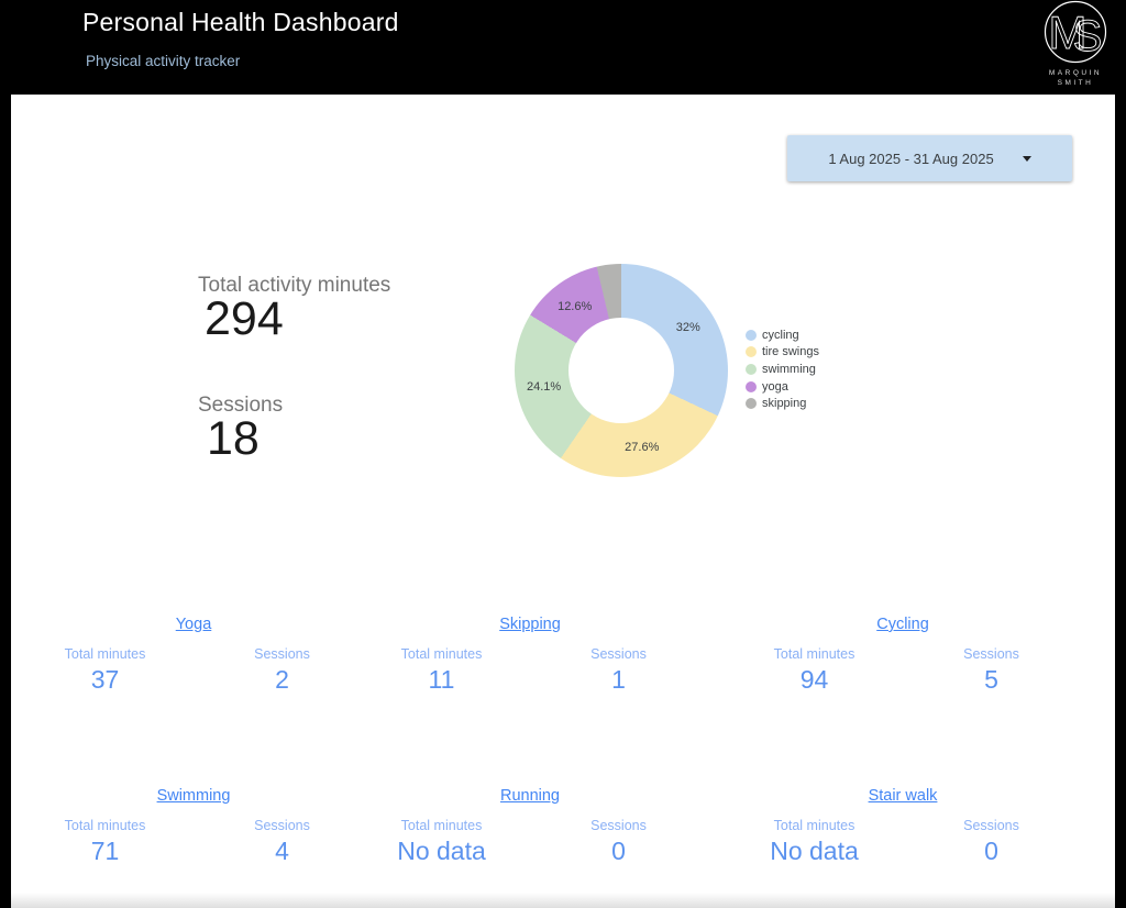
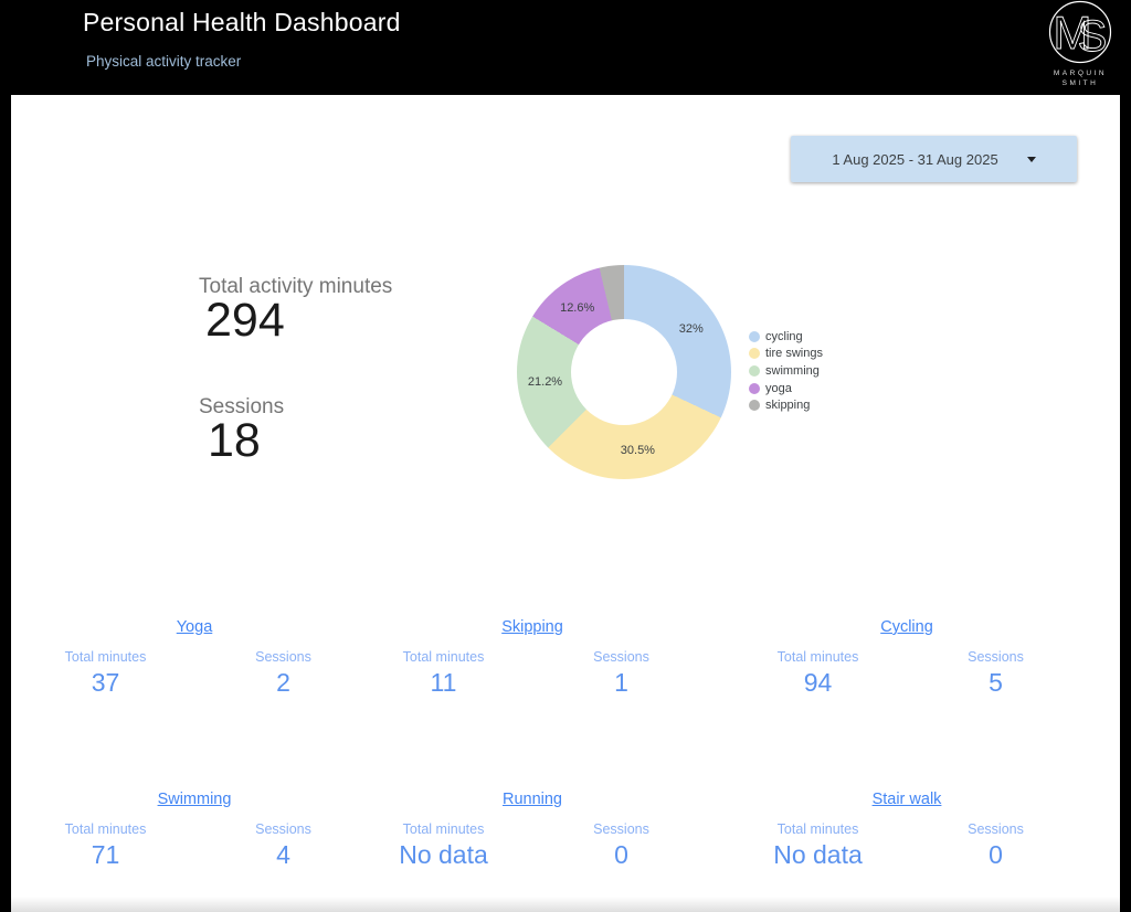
tire swings: 27.6% -> 30.5%
swimming: 24.1% -> 21.2%
